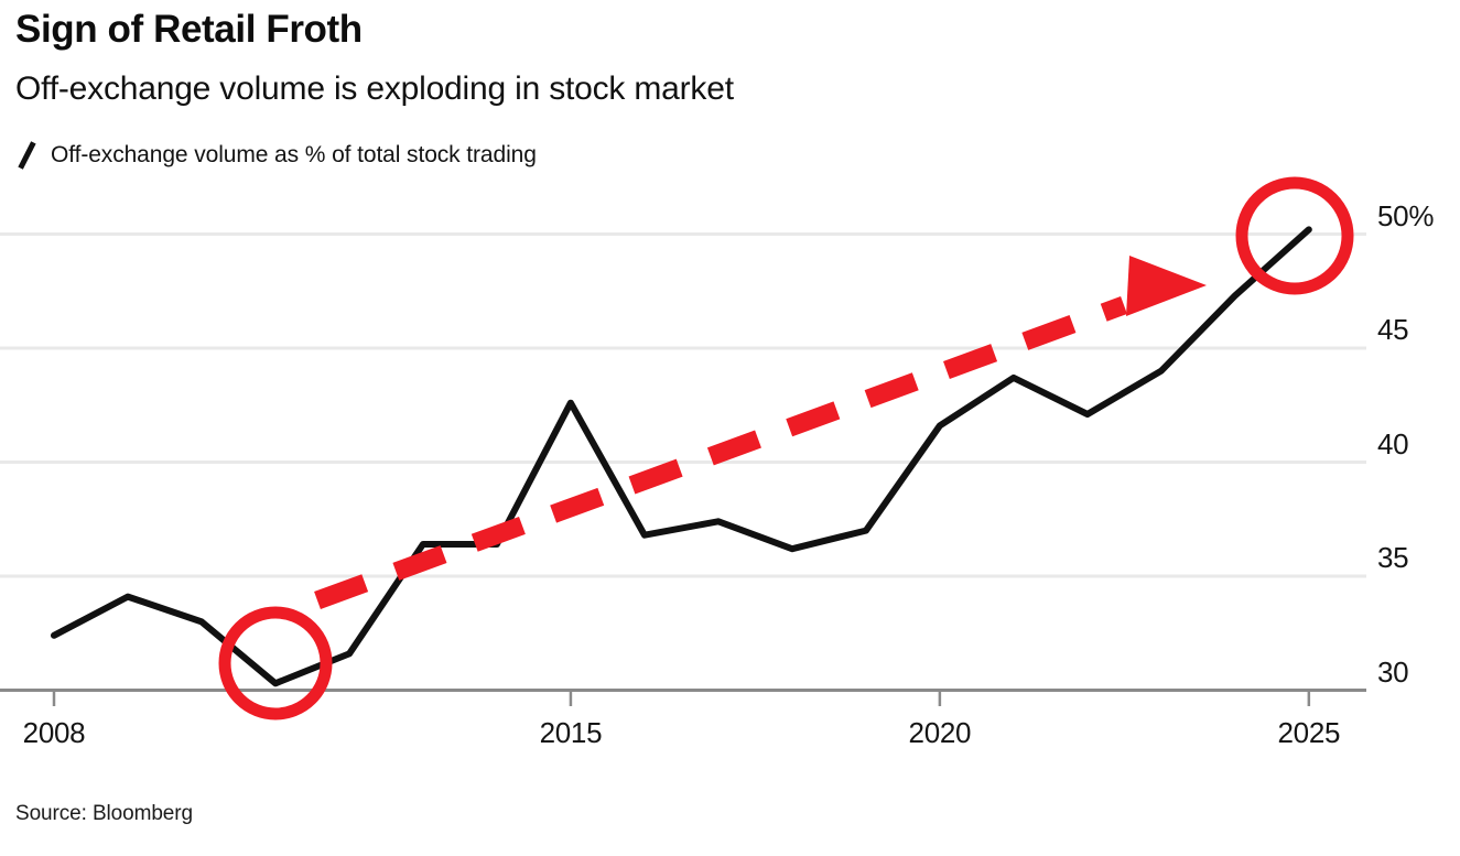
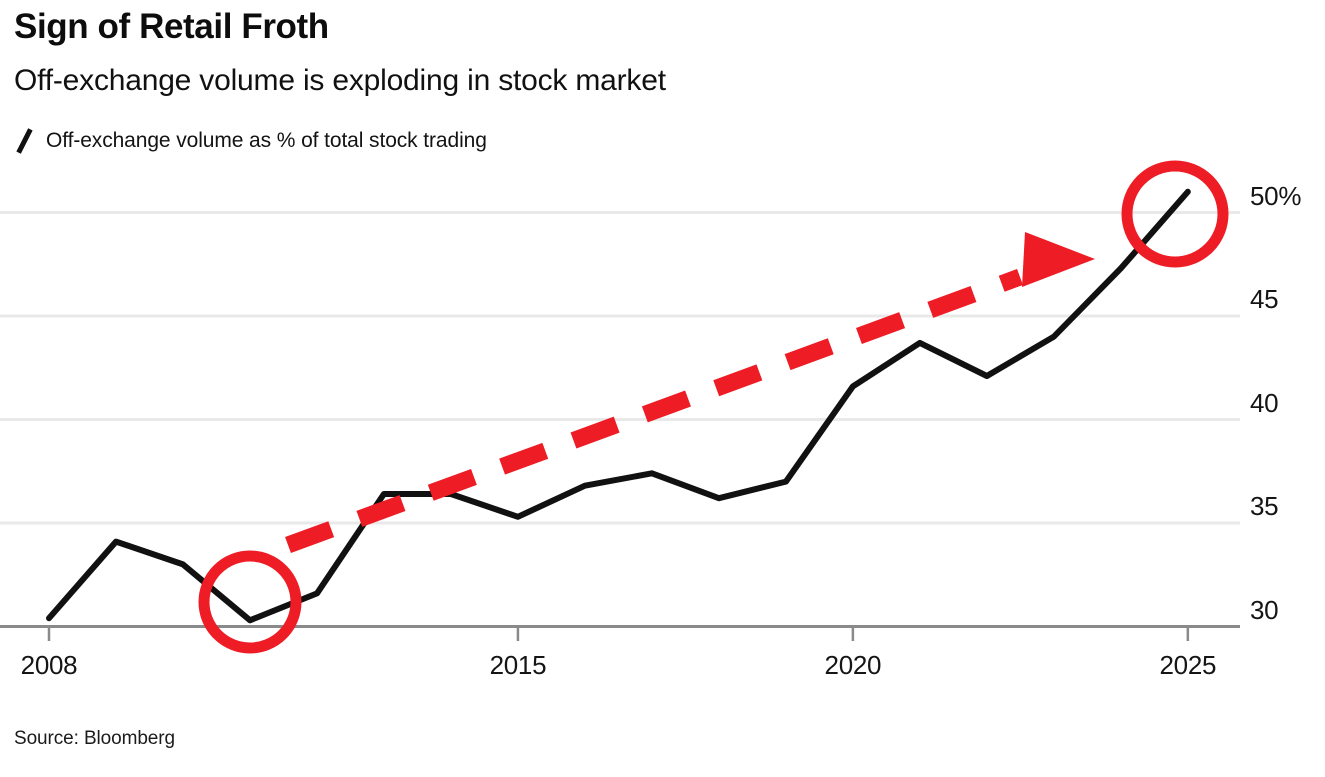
2008: 32.4% -> 30.4%
2015: 42.6% -> 35.3%
2025: 50.2% -> 51.0%
